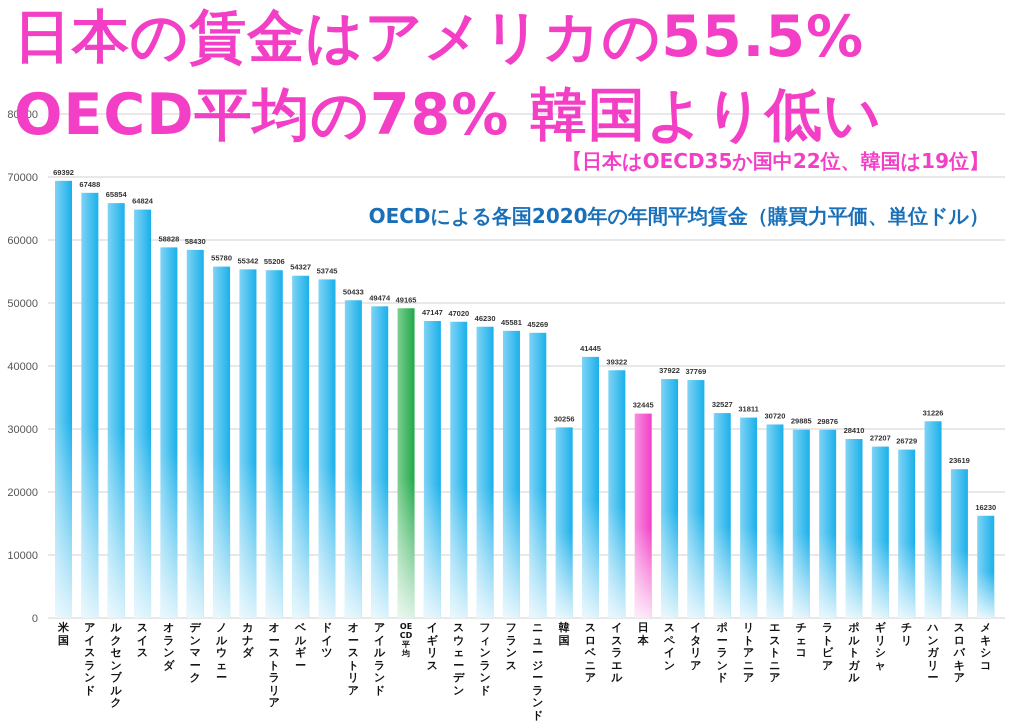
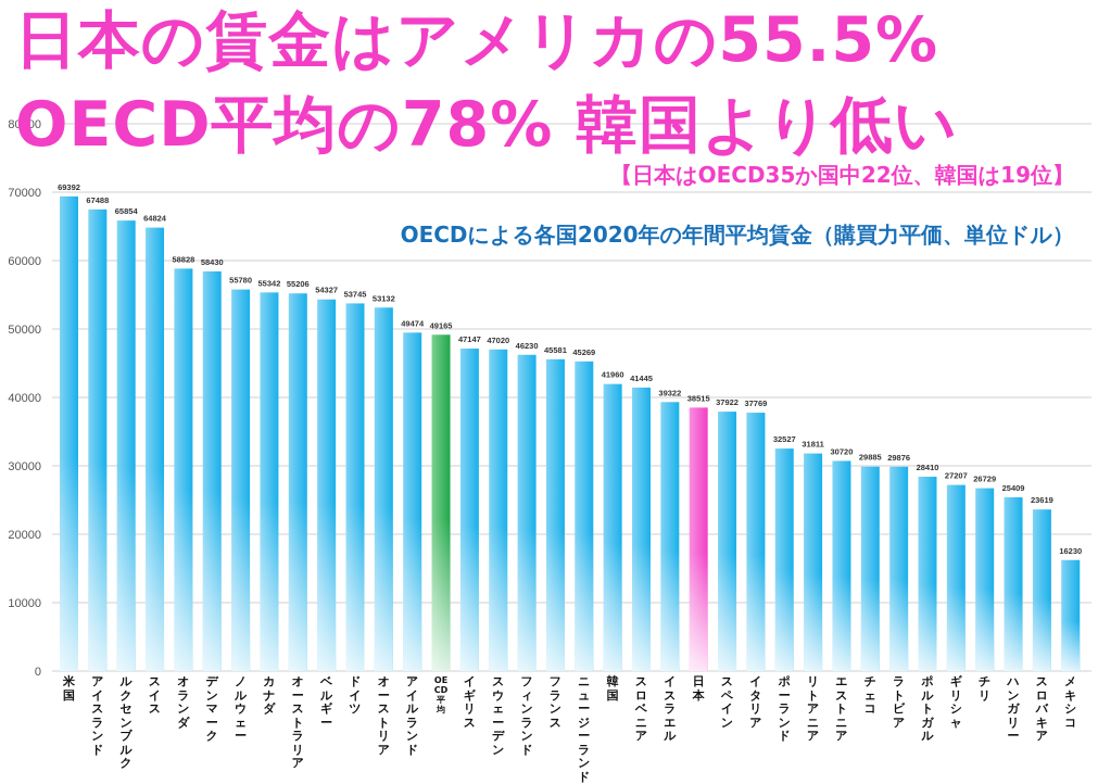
オーストリア: 50433 -> 53132
韓国: 30256 -> 41960
日本: 32445 -> 38515
ハンガリー: 31226 -> 25409
